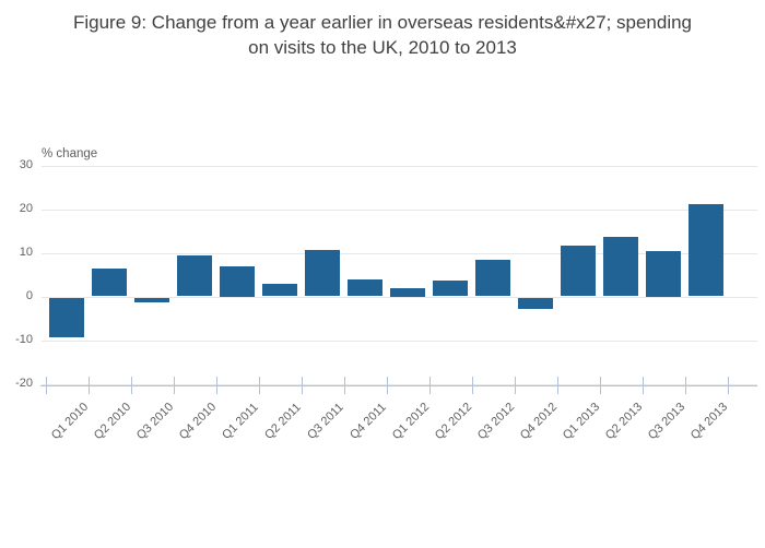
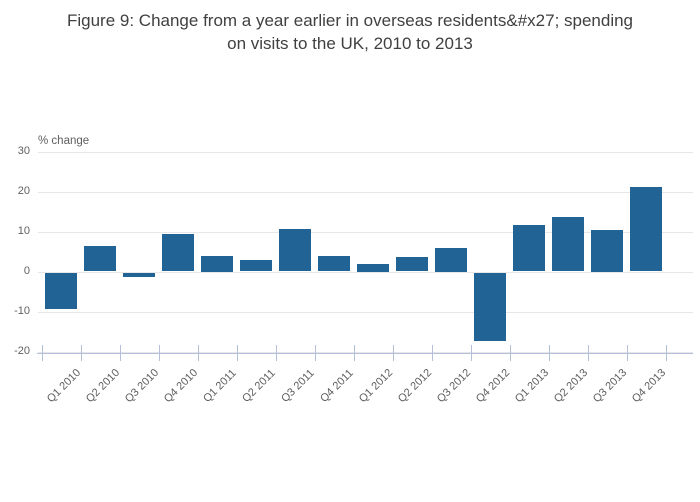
Q1 2011: 7 -> 4
Q3 2012: 8 -> 6
Q4 2012: -3 -> -17
